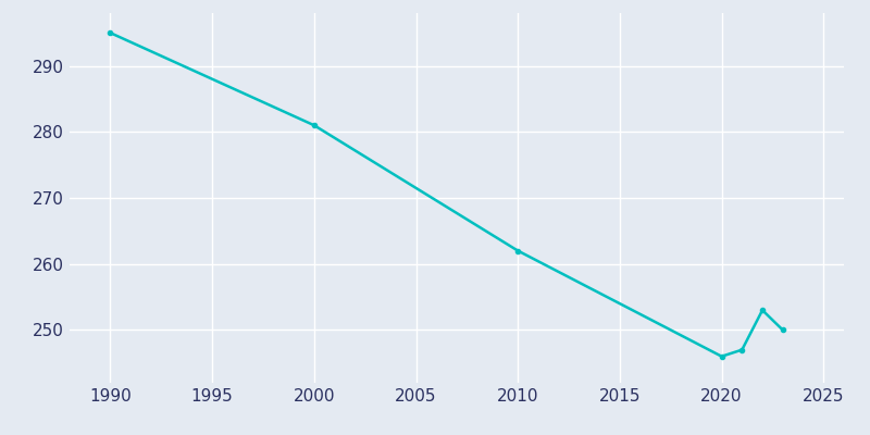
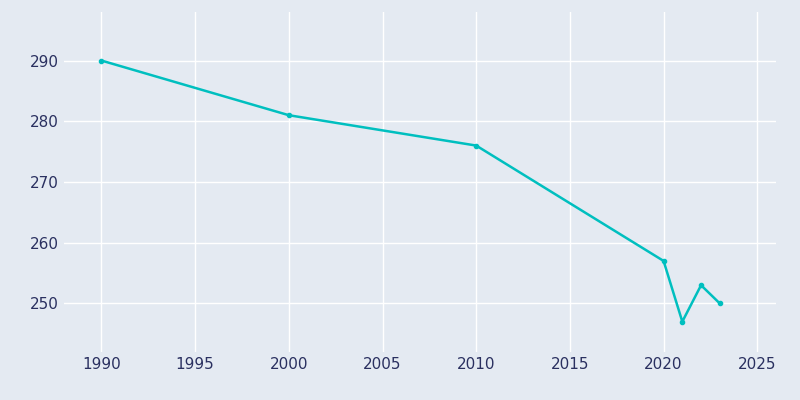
1990: 295 -> 290
2010: 262 -> 276
2020: 246 -> 257
